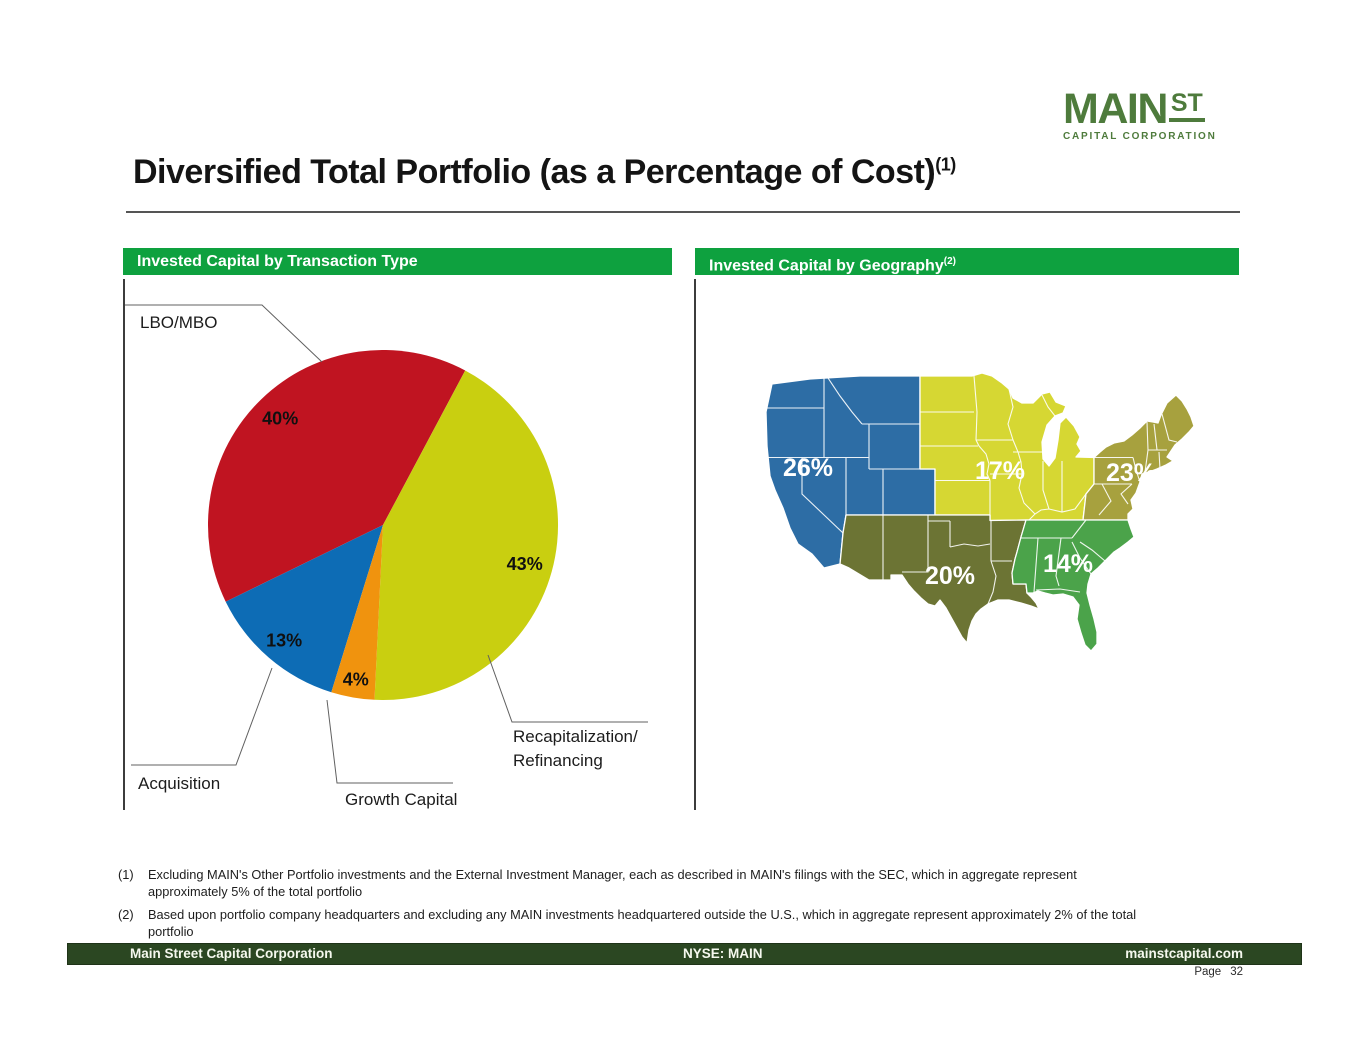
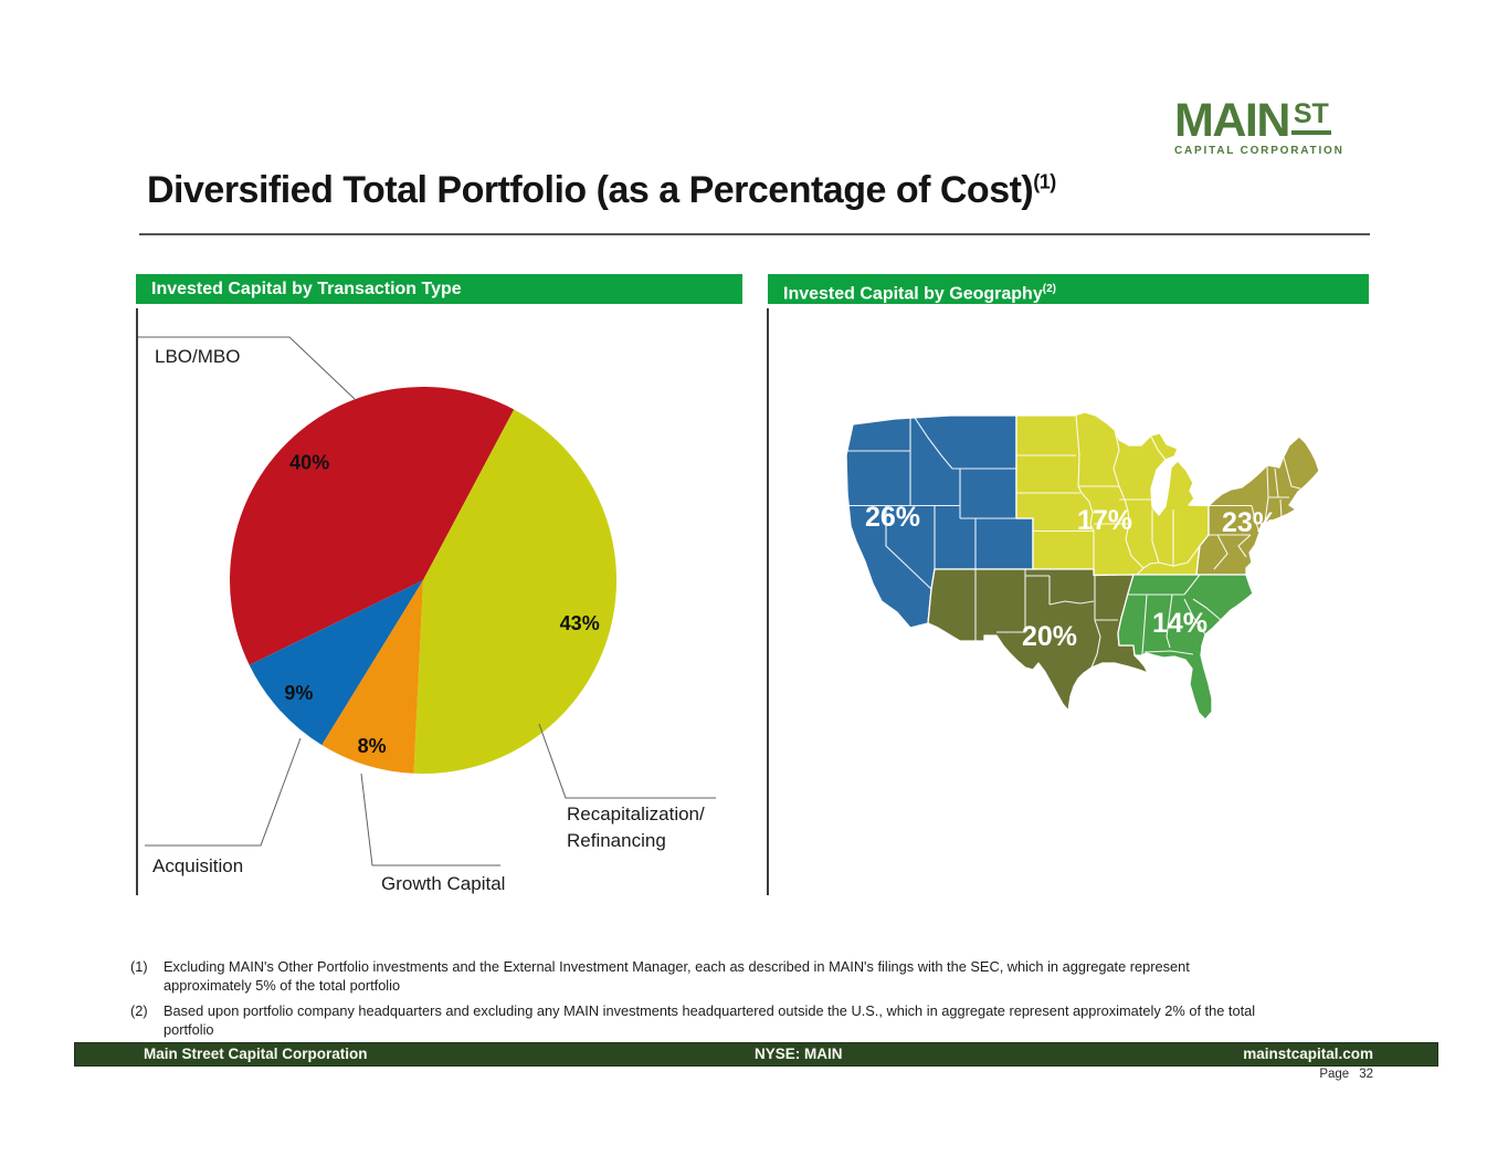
Invested Capital by Transaction Type/Acquisition: 13% -> 9%
Invested Capital by Transaction Type/Growth Capital: 4% -> 8%
